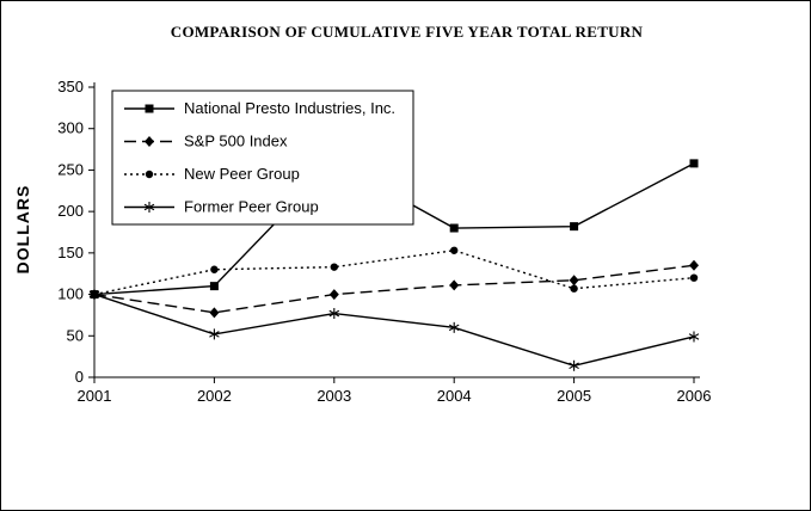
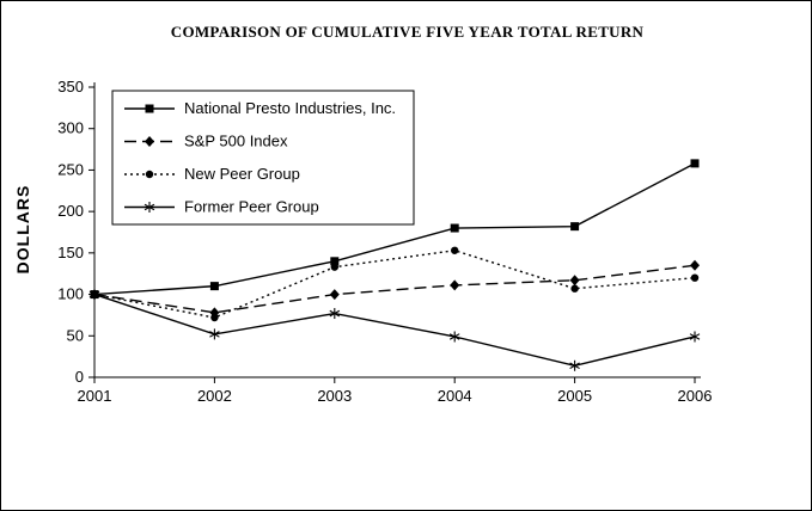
New Peer Group/2002: 130 -> 70
National Presto Industries, Inc./2003: 260 -> 140
Former Peer Group/2004: 60 -> 50
